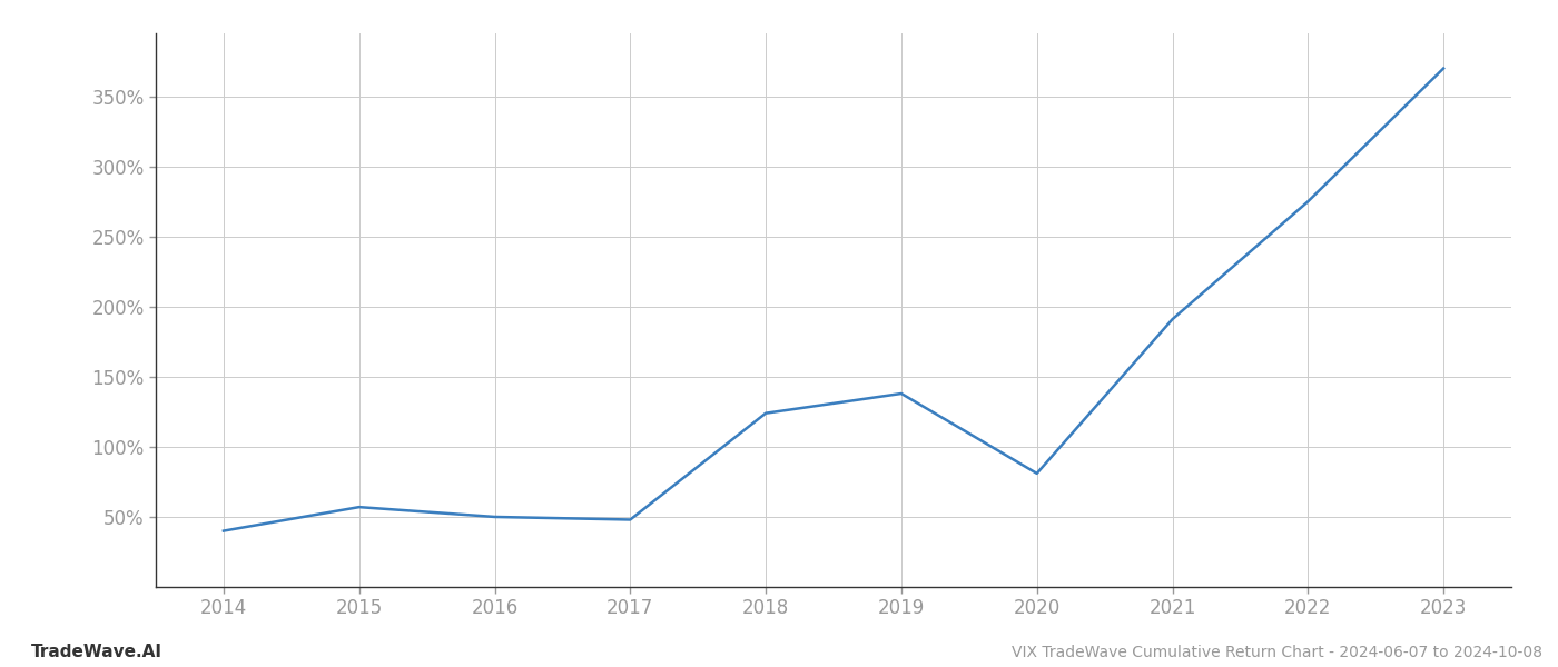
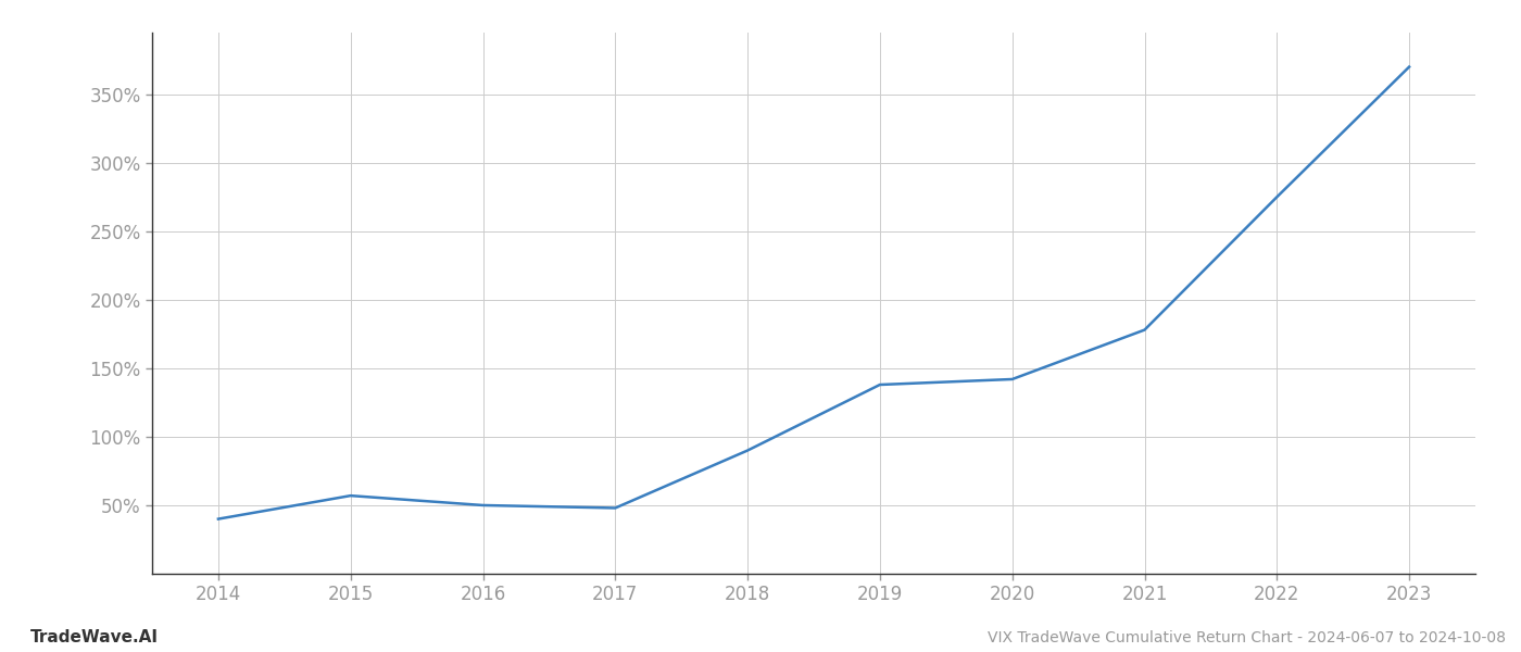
2018: 124% -> 90%
2020: 81% -> 142%
2021: 191% -> 178%
